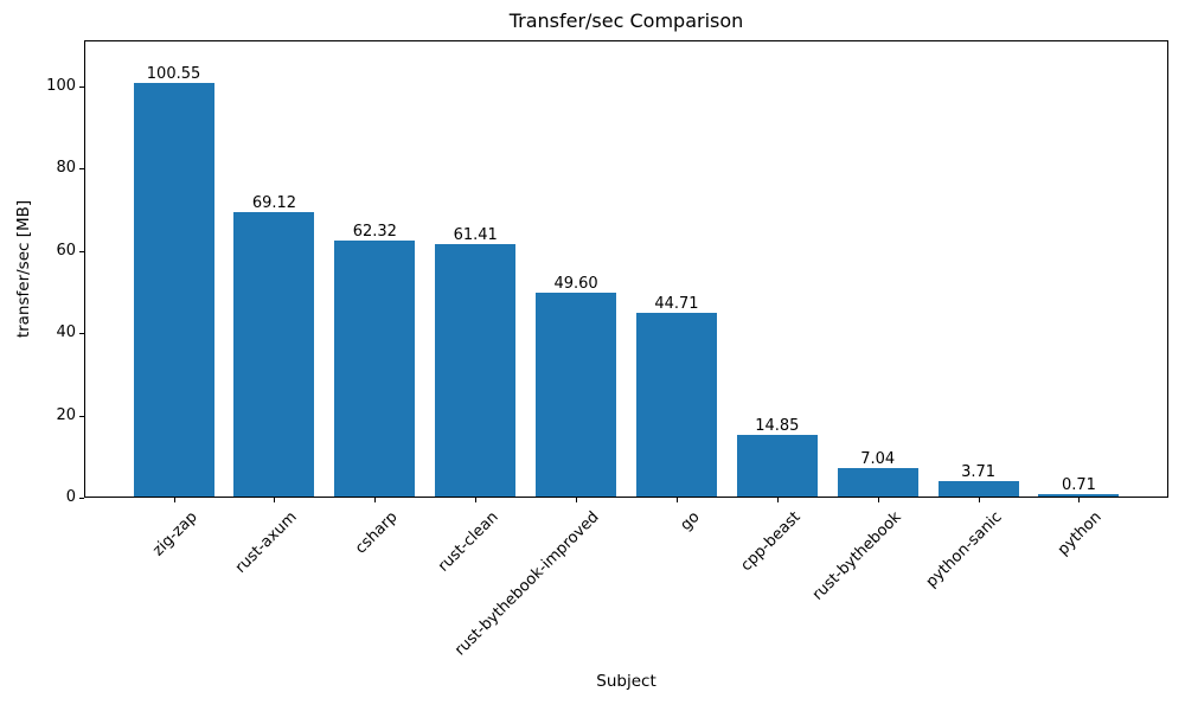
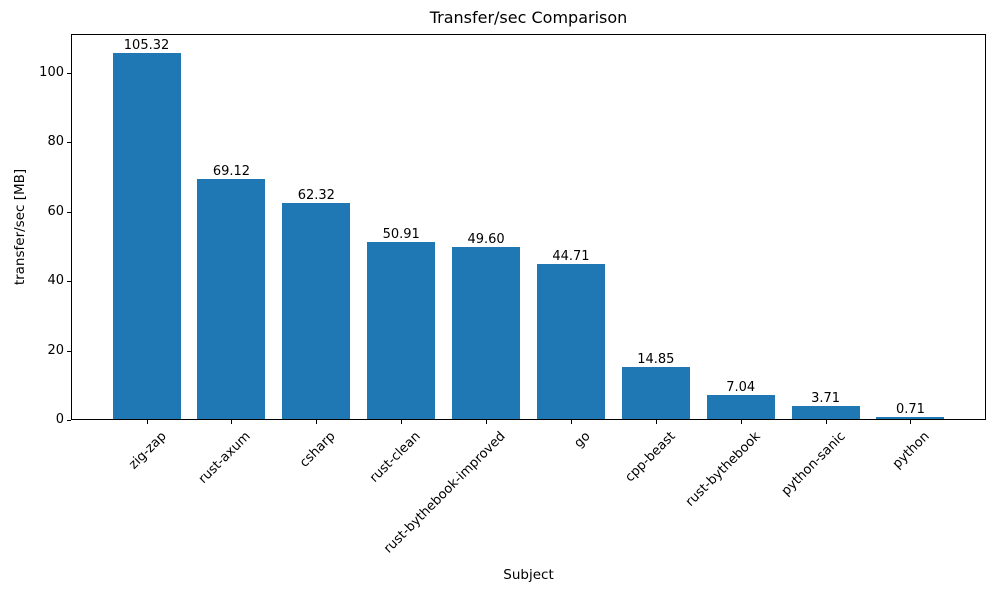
zig-zap: 100.55 -> 105.32
rust-clean: 61.41 -> 50.91
